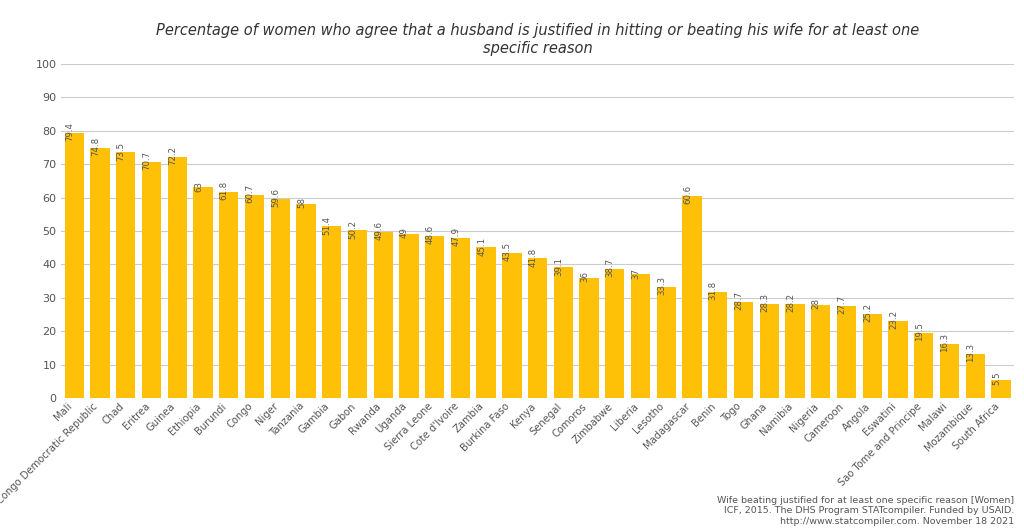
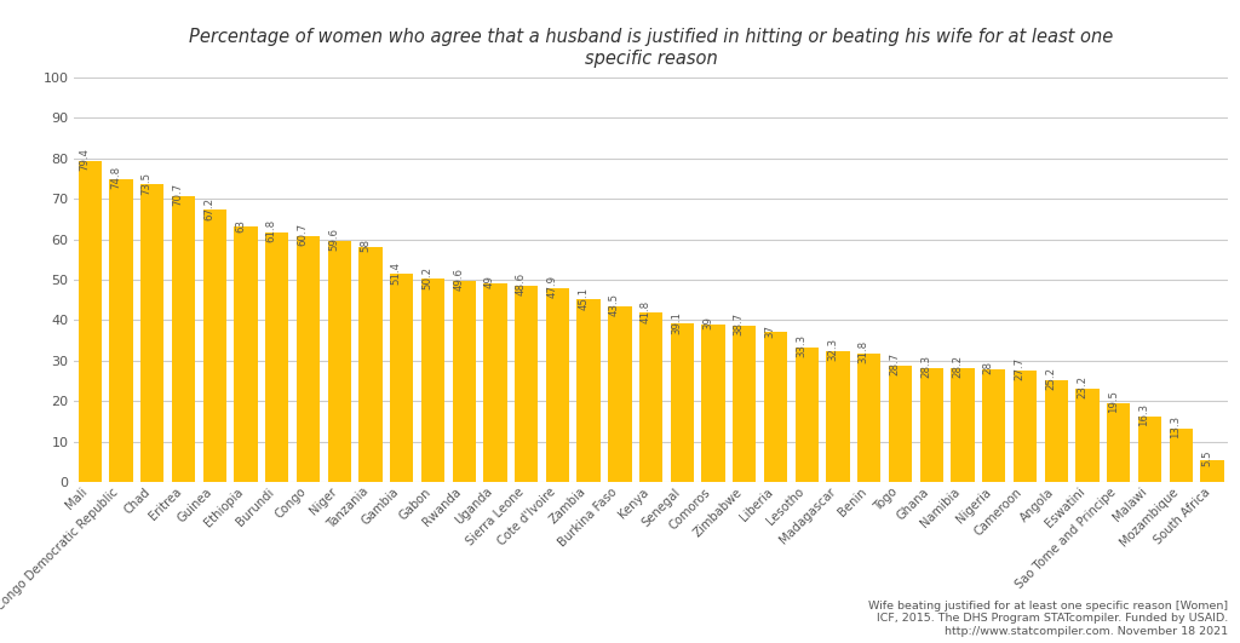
Guinea: 72.2 -> 67.2
Comoros: 36 -> 39
Madagascar: 60.6 -> 32.3
